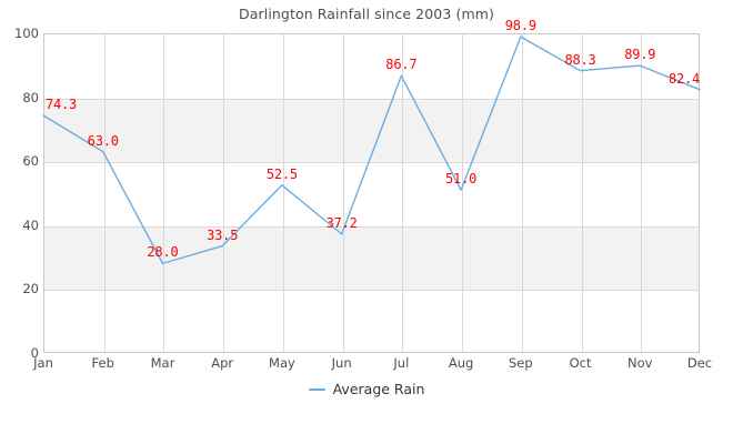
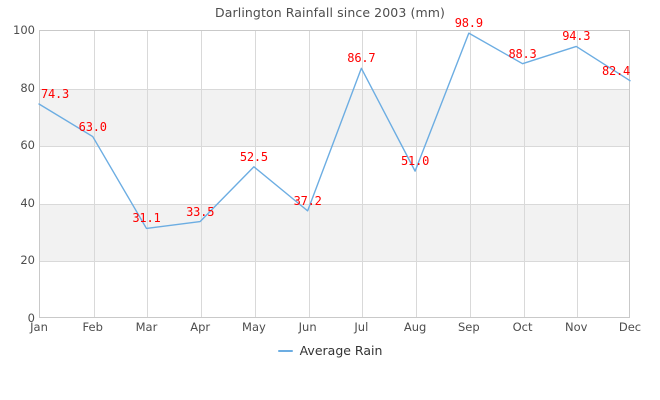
Mar: 28.0 -> 31.1
Nov: 89.9 -> 94.3
